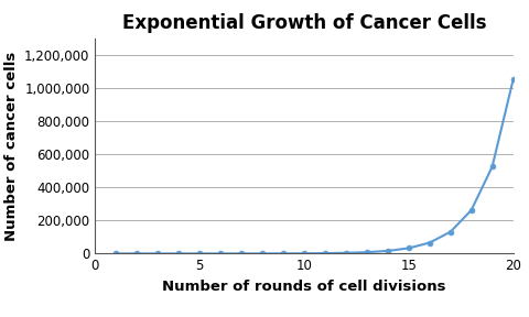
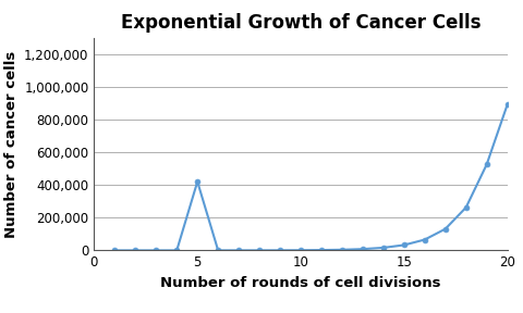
5: 0 -> 420,000
20: 1,050,000 -> 890,000
